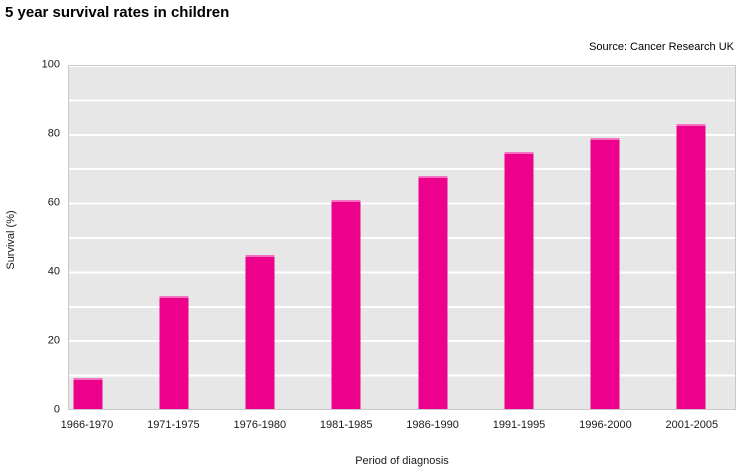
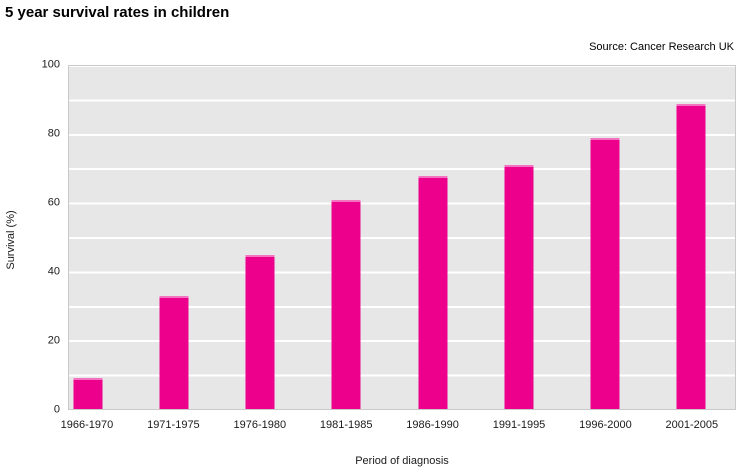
1991-1995: 75 -> 71
2001-2005: 83 -> 89
